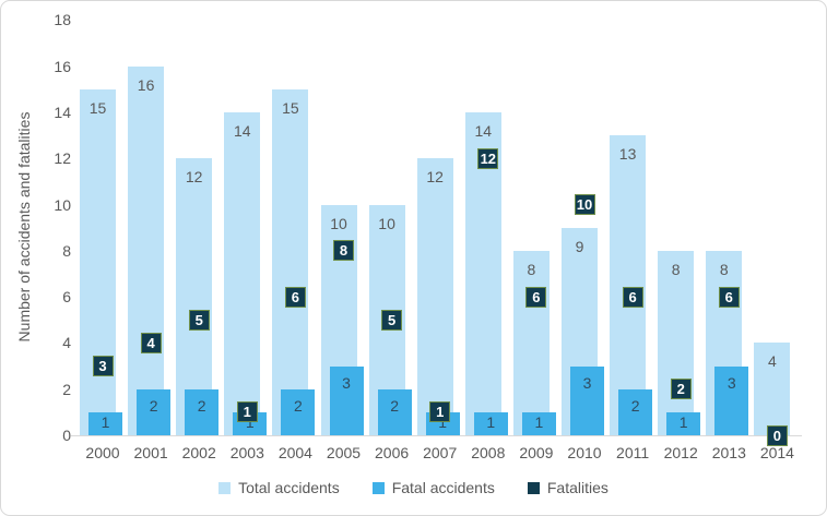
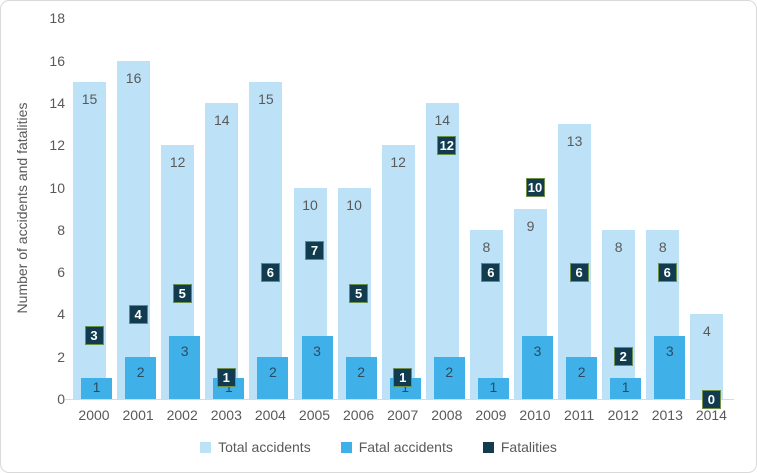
Fatal accidents/2002: 2 -> 3
Fatalities/2005: 8 -> 7
Fatal accidents/2008: 1 -> 2
